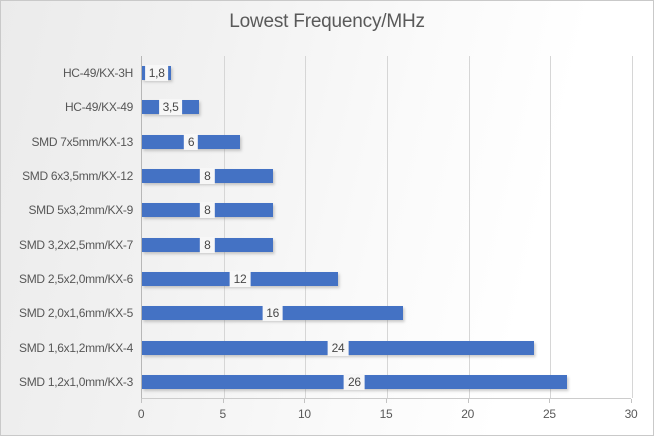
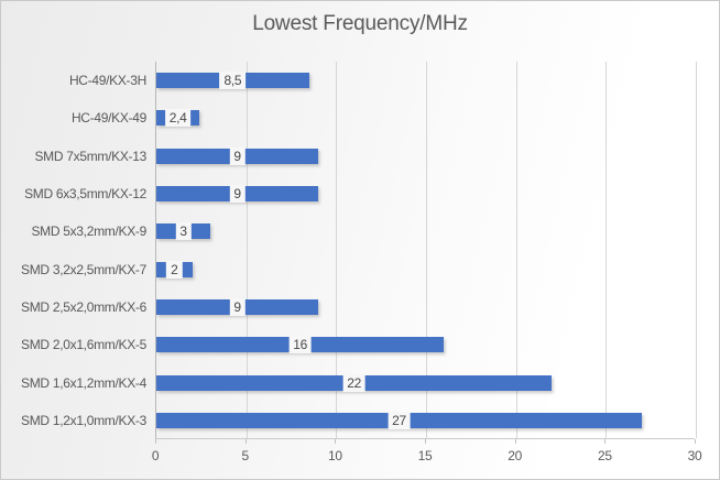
HC-49/KX-3H: 1,8 -> 8,5
HC-49/KX-49: 3,5 -> 2,4
SMD 7x5mm/KX-13: 6 -> 9
SMD 6x3,5mm/KX-12: 8 -> 9
SMD 5x3,2mm/KX-9: 8 -> 3
SMD 3,2x2,5mm/KX-7: 8 -> 2
SMD 2,5x2,0mm/KX-6: 12 -> 9
SMD 1,6x1,2mm/KX-4: 24 -> 22
SMD 1,2x1,0mm/KX-3: 26 -> 27
